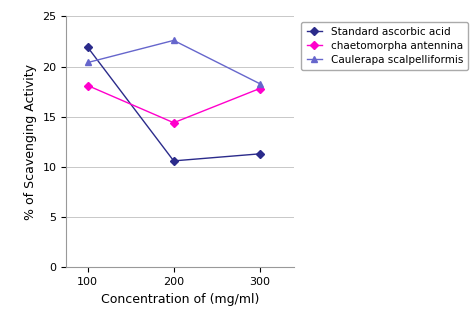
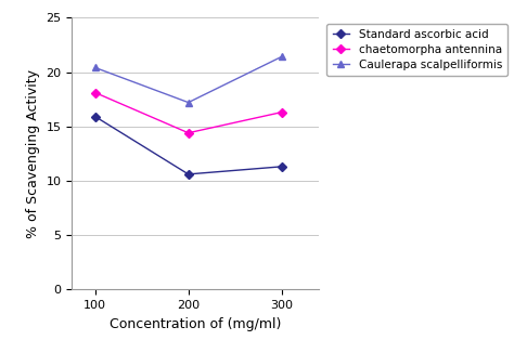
Standard ascorbic acid/100: 21.9 -> 15.9
Caulerapa scalpelliformis/200: 22.6 -> 17.2
chaetomorpha antennina/300: 17.8 -> 16.3
Caulerapa scalpelliformis/300: 18.3 -> 21.4
